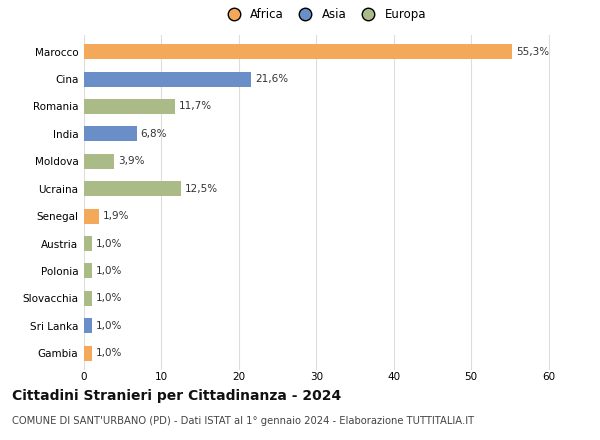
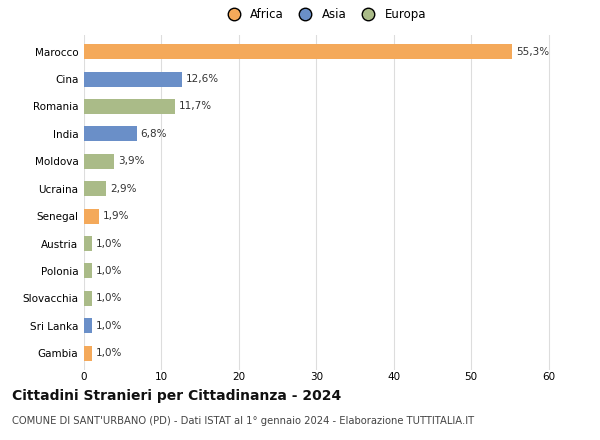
Cina: 21,6% -> 12,6%
Ucraina: 12,5% -> 2,9%
